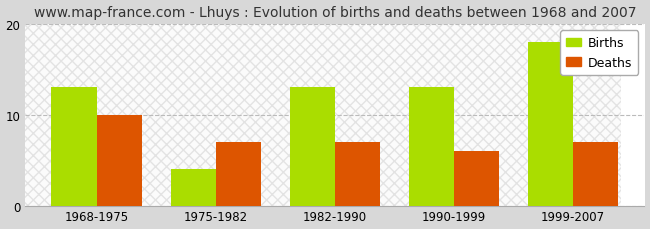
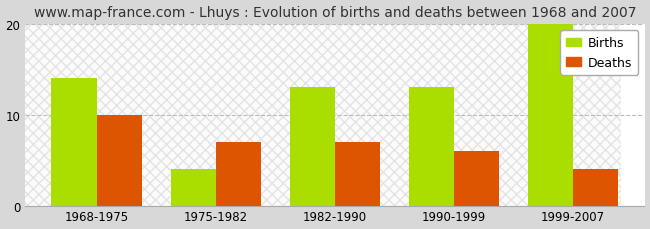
Births/1968-1975: 13 -> 14
Births/1999-2007: 18 -> 20
Deaths/1999-2007: 7 -> 4
